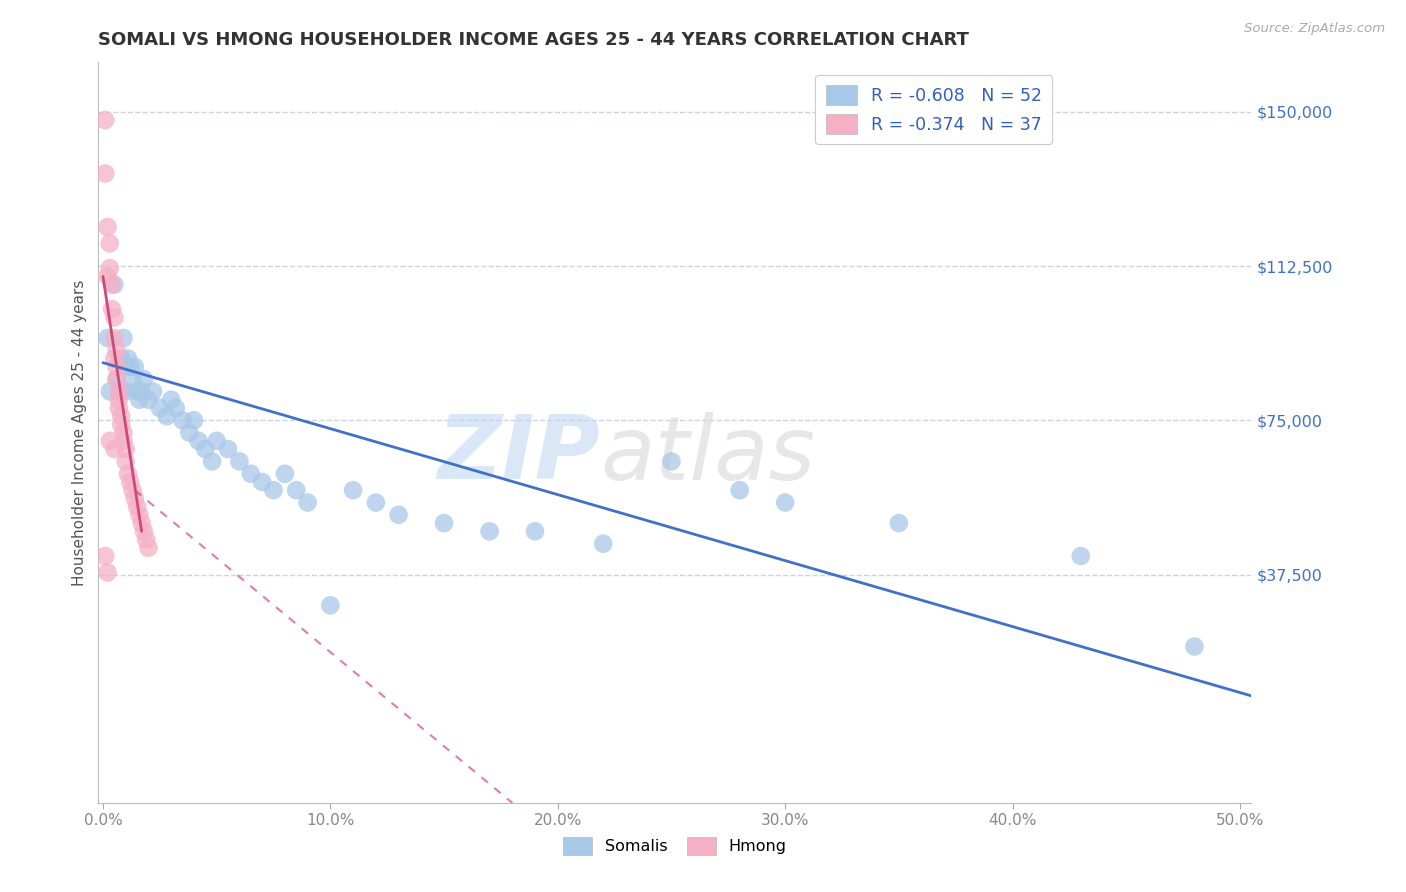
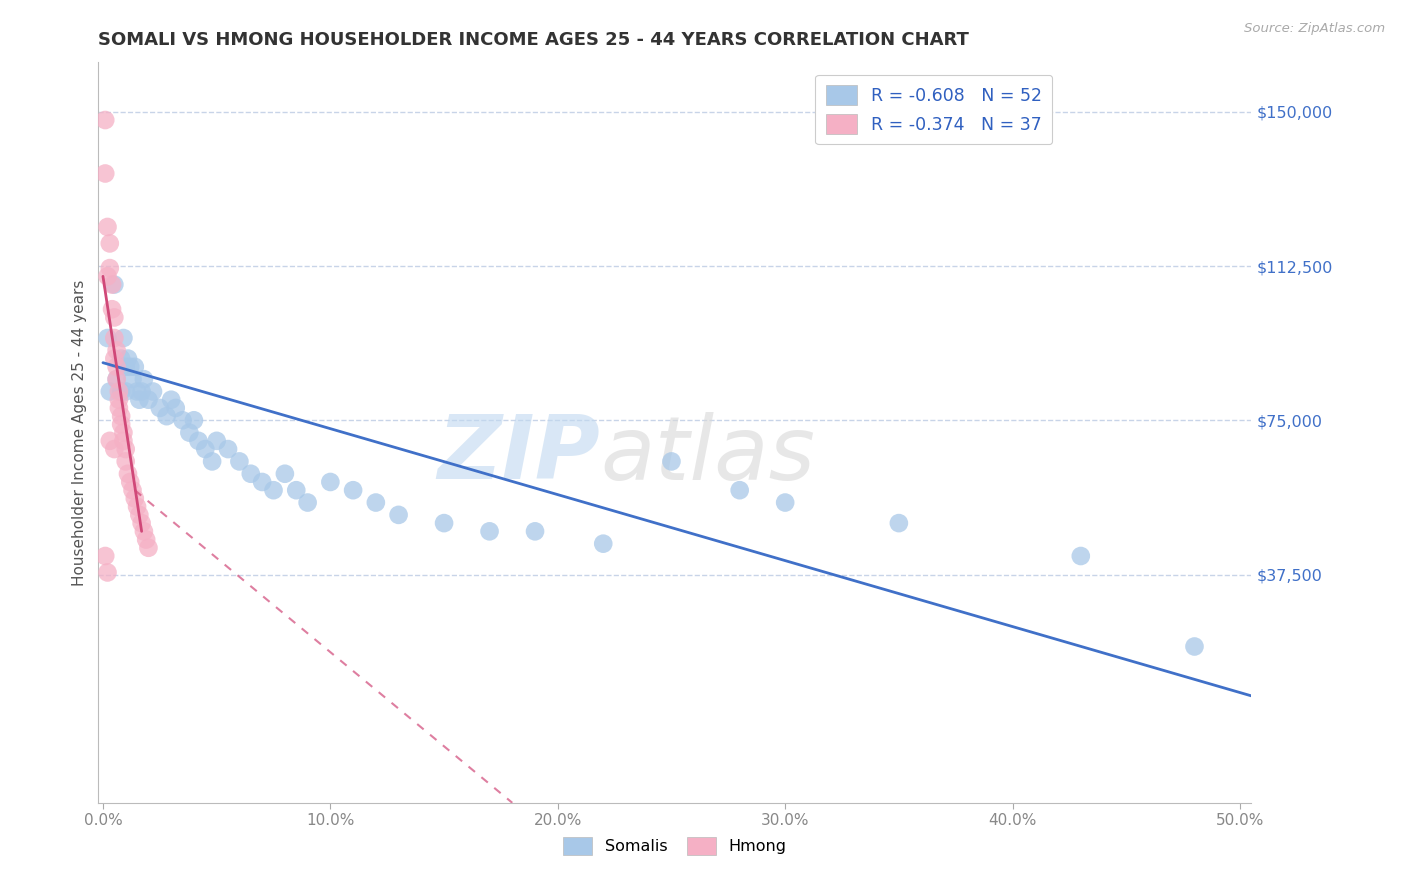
Somalis/10.0%: $30,000 -> $60,000
